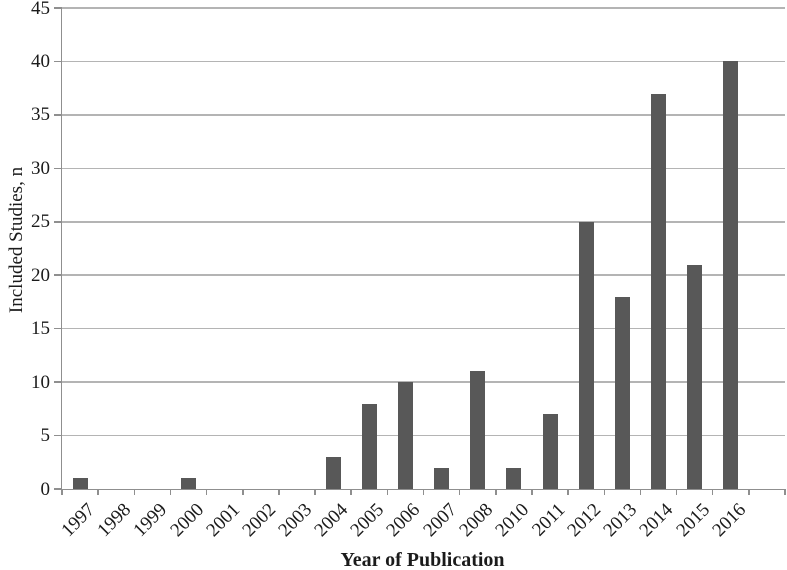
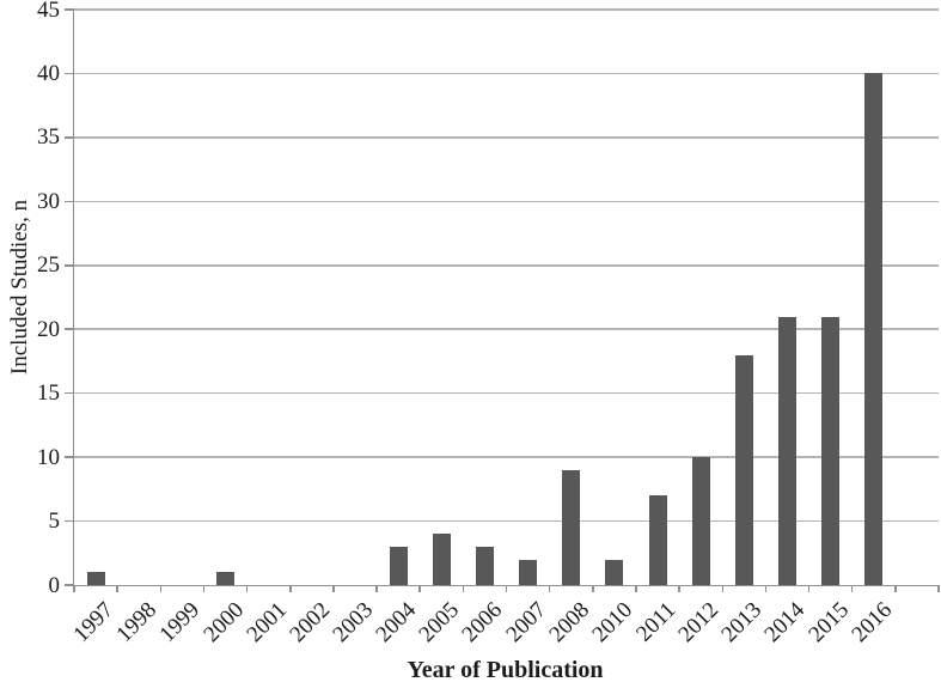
2005: 8 -> 4
2006: 10 -> 3
2008: 11 -> 9
2012: 25 -> 10
2014: 37 -> 21
